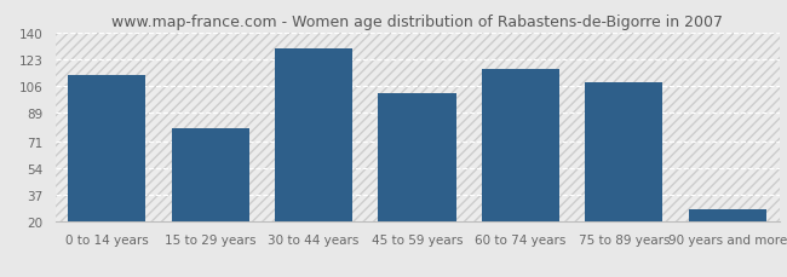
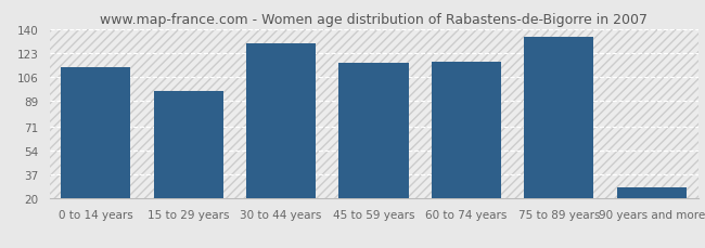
15 to 29 years: 79 -> 96
45 to 59 years: 101 -> 116
75 to 89 years: 108 -> 134
